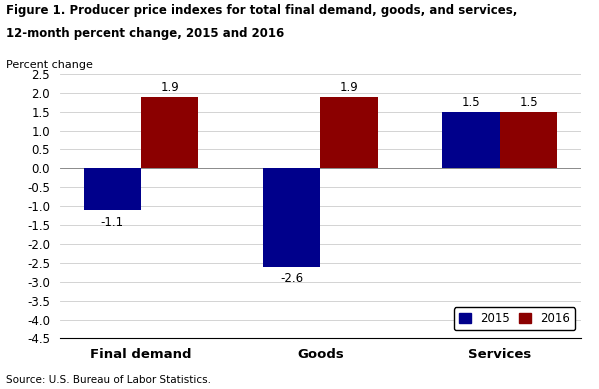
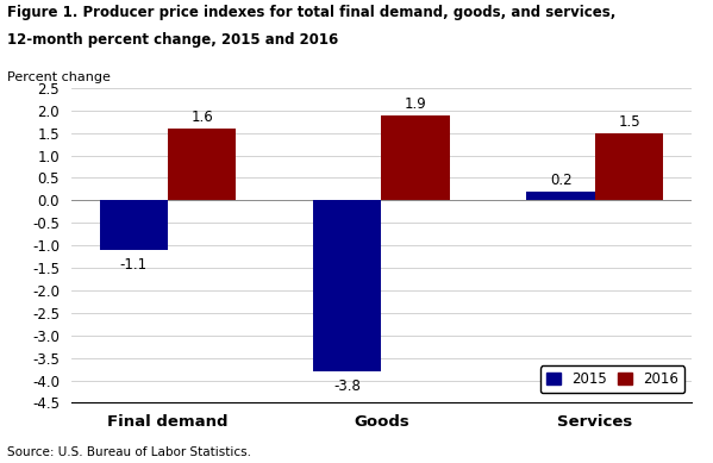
2016/Final demand: 1.9 -> 1.6
2015/Goods: -2.6 -> -3.8
2015/Services: 1.5 -> 0.2
